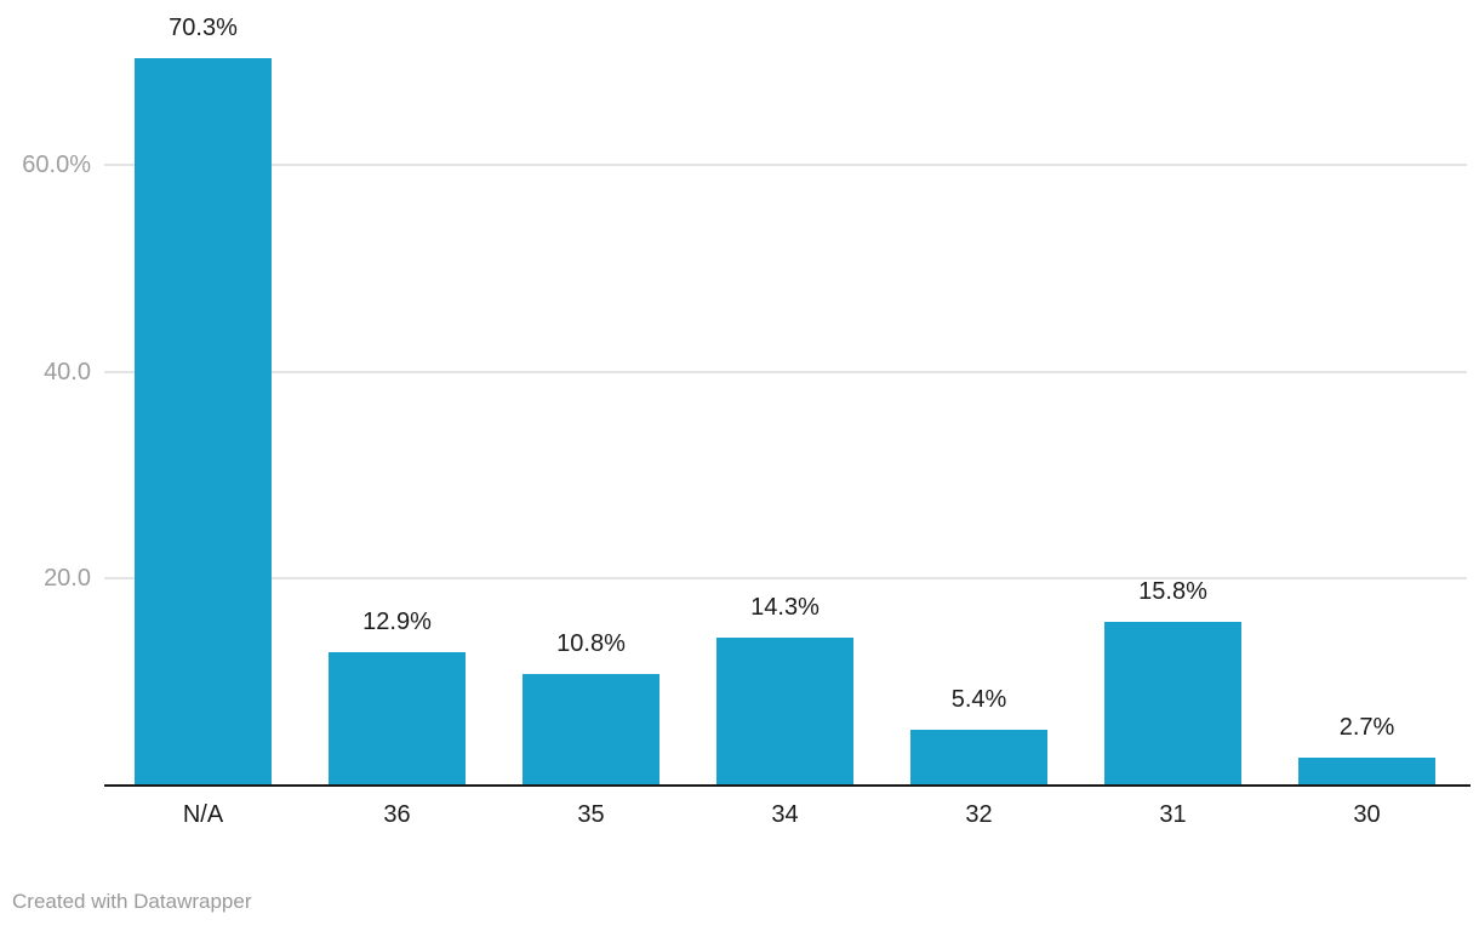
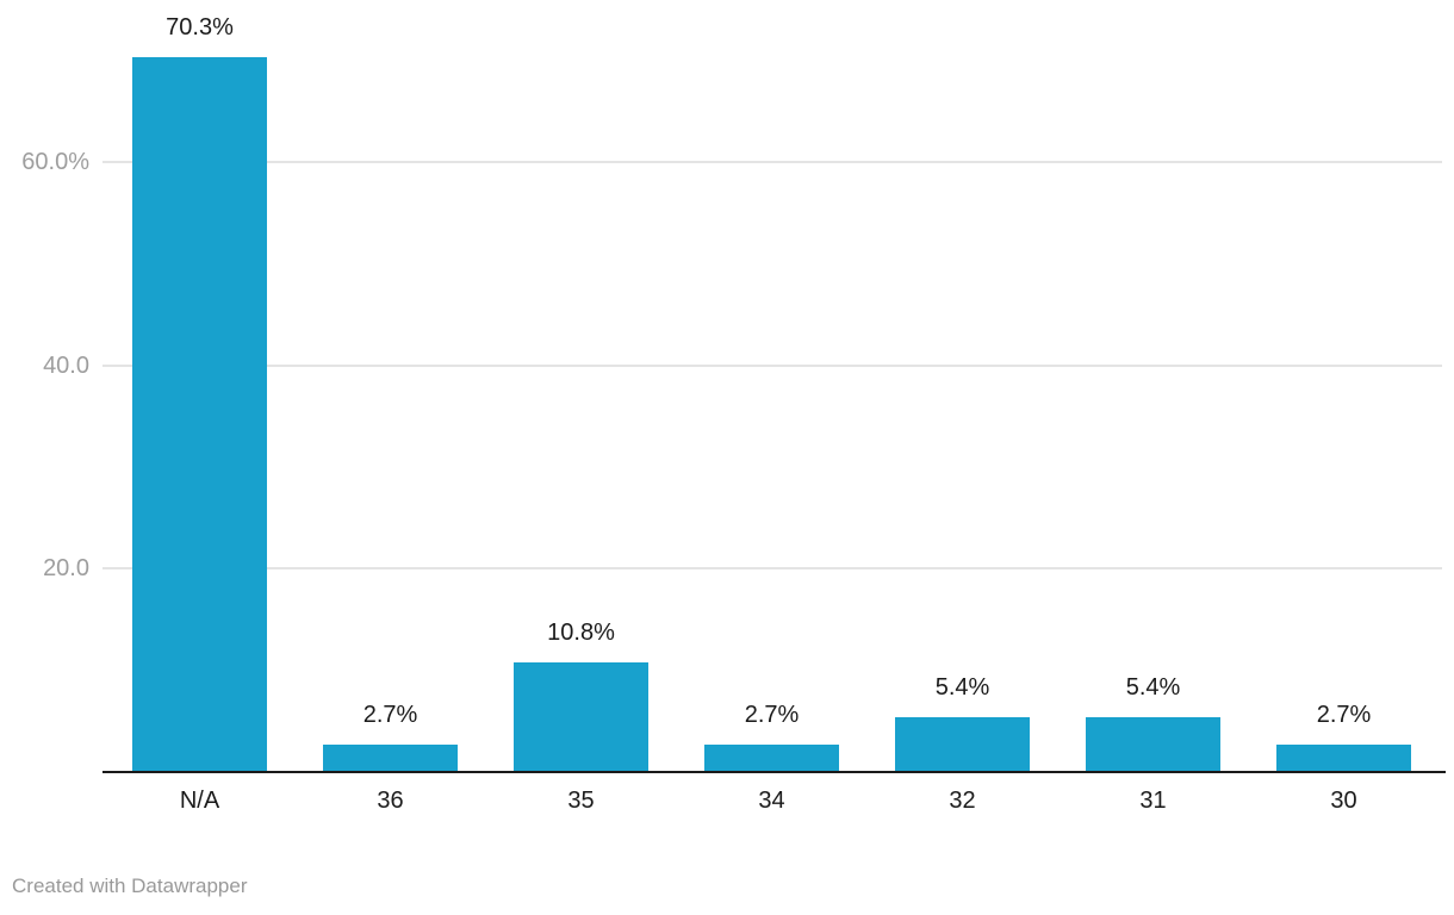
36: 12.9% -> 2.7%
34: 14.3% -> 2.7%
31: 15.8% -> 5.4%
